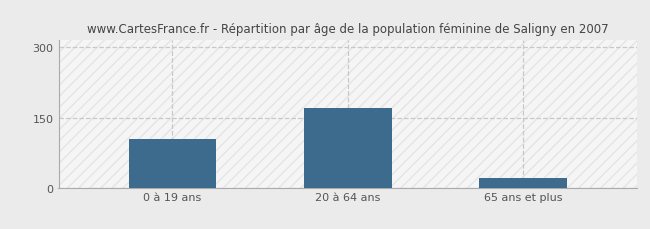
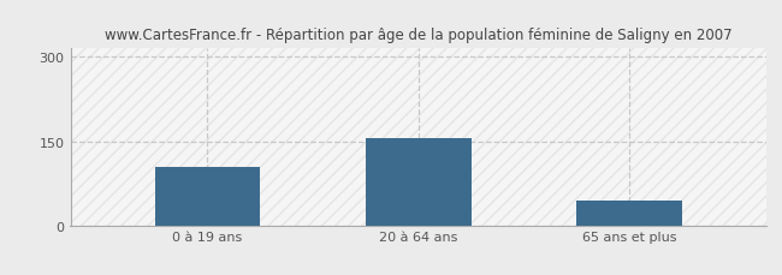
20 à 64 ans: 170 -> 155
65 ans et plus: 20 -> 45
